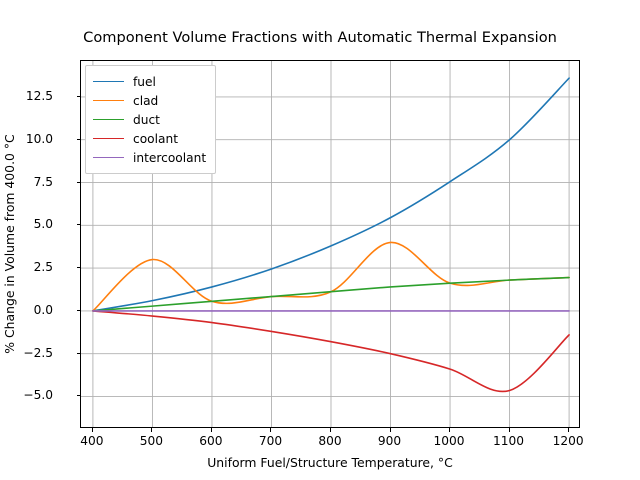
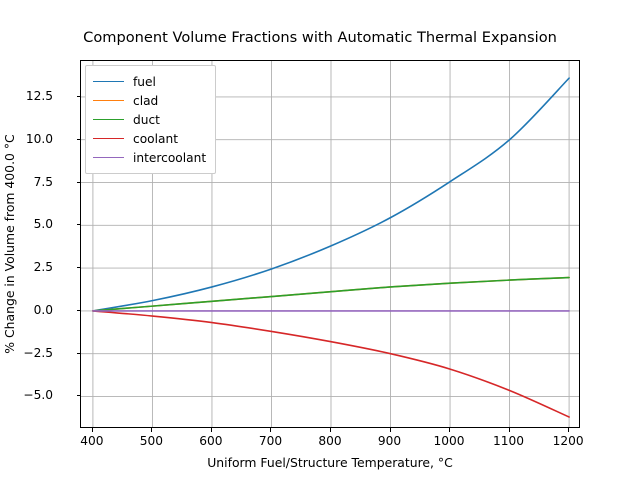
clad/500: 3.0 -> 0.3
clad/900: 4.0 -> 1.4
coolant/1200: -1.4 -> -6.2
